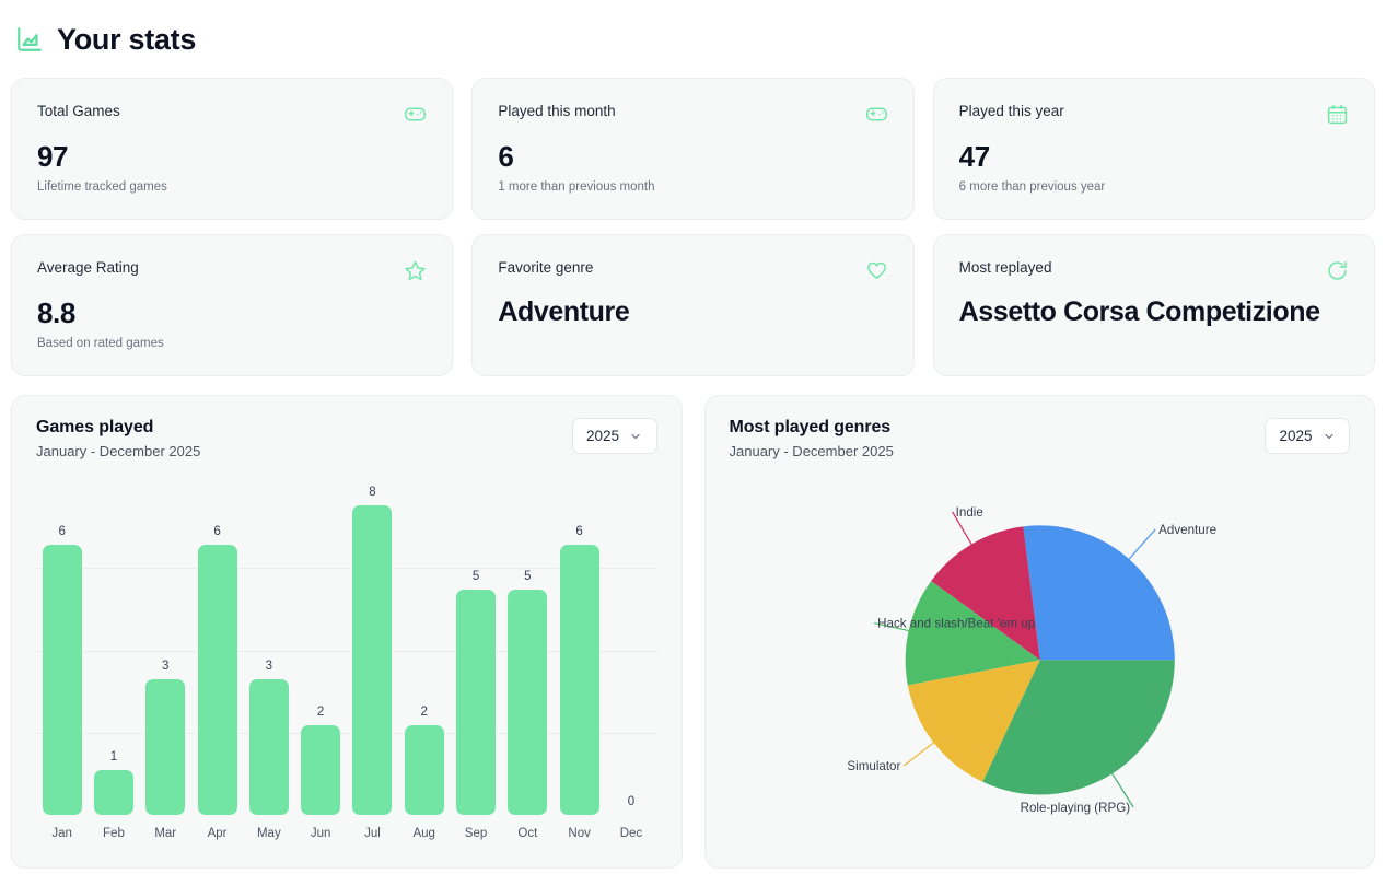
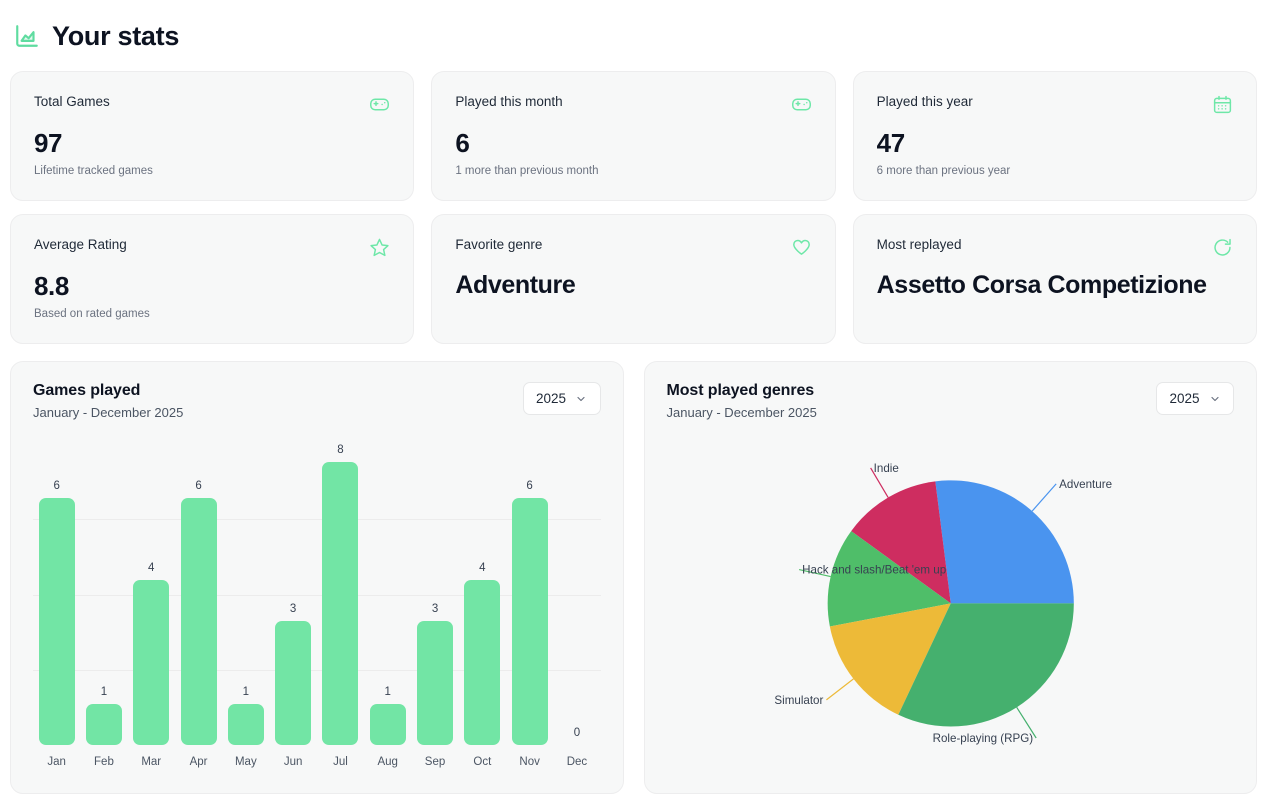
Games played/Mar: 3 -> 4
Games played/May: 3 -> 1
Games played/Jun: 2 -> 3
Games played/Aug: 2 -> 1
Games played/Sep: 5 -> 3
Games played/Oct: 5 -> 4
